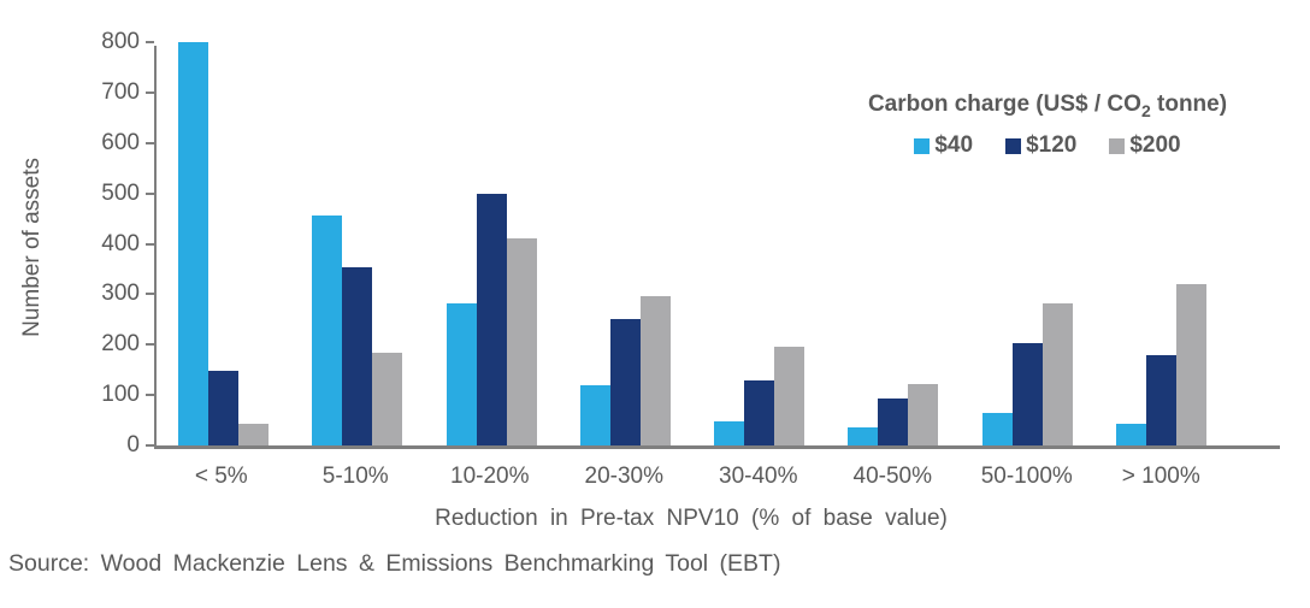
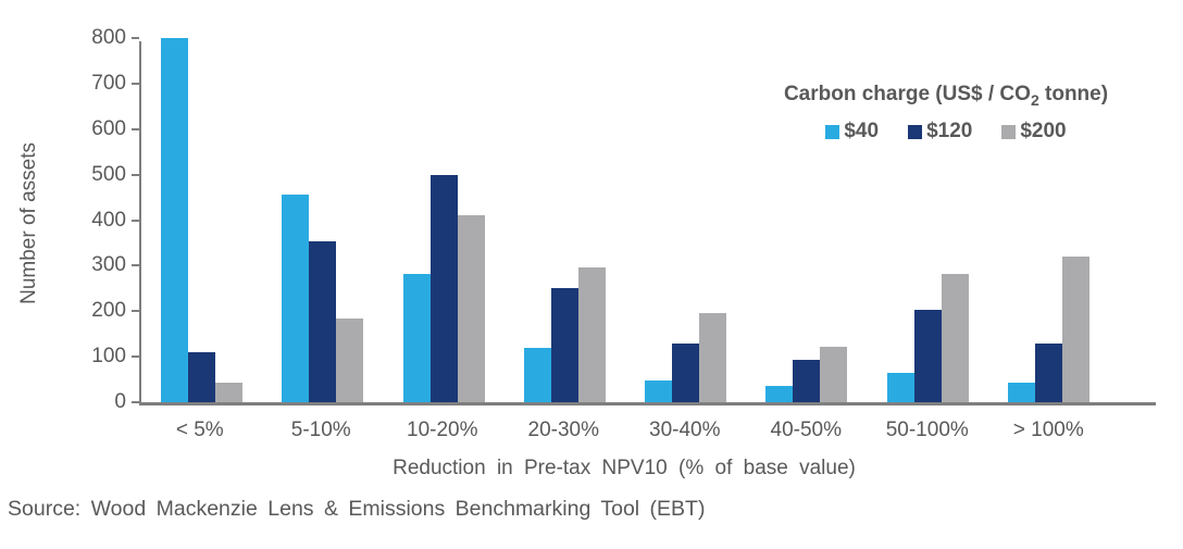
$120/< 5%: 150 -> 110
$120/> 100%: 180 -> 130
